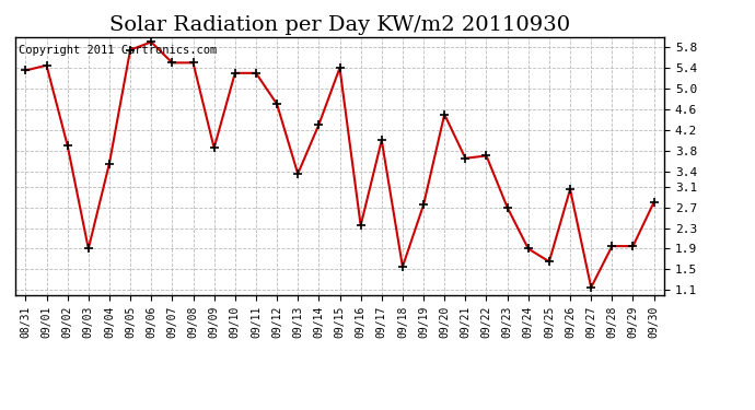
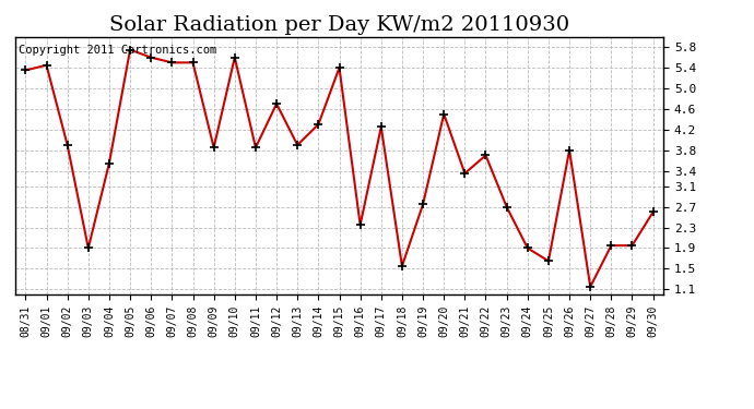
09/06: 5.90 -> 5.60
09/10: 5.30 -> 5.60
09/11: 5.30 -> 3.85
09/13: 3.35 -> 3.90
09/17: 4.00 -> 4.25
09/21: 3.65 -> 3.35
09/26: 3.05 -> 3.80
09/30: 2.80 -> 2.60
